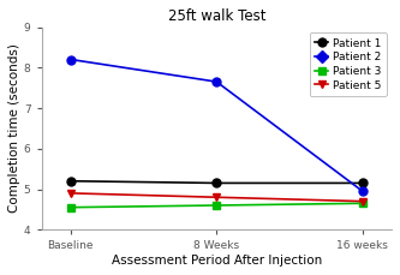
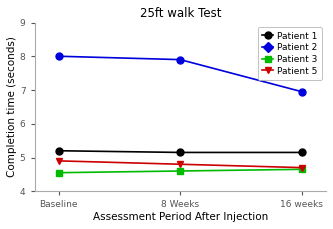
Patient 2/Baseline: 8.20 -> 8.00
Patient 2/8 Weeks: 7.65 -> 7.90
Patient 2/16 weeks: 4.95 -> 6.95
